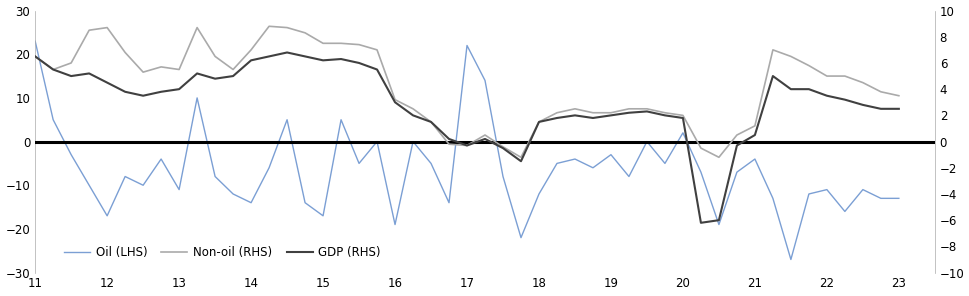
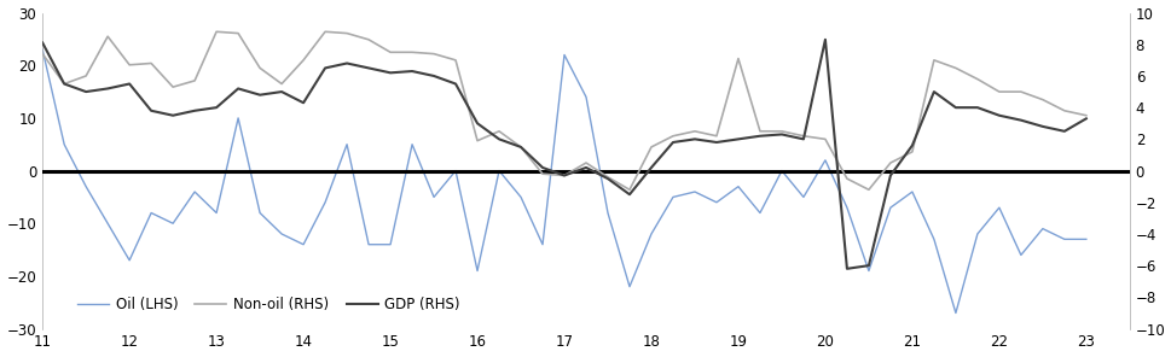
Non-oil (RHS)/11: 6.5 -> 7.4
GDP (RHS)/11: 6.5 -> 8.1
Non-oil (RHS)/12: 8.7 -> 6.7
GDP (RHS)/12: 4.5 -> 5.5
Oil (LHS)/13: -11 -> -8
Non-oil (RHS)/13: 5.5 -> 8.8
GDP (RHS)/14: 6.2 -> 4.3
Oil (LHS)/15: -17 -> -14
Non-oil (RHS)/16: 3.2 -> 1.9
GDP (RHS)/18: 1.5 -> 0.2
Non-oil (RHS)/19: 2.2 -> 7.1
GDP (RHS)/20: 1.8 -> 8.3
GDP (RHS)/21: 0.5 -> 1.6
Oil (LHS)/22: -11 -> -7
GDP (RHS)/23: 2.5 -> 3.3
